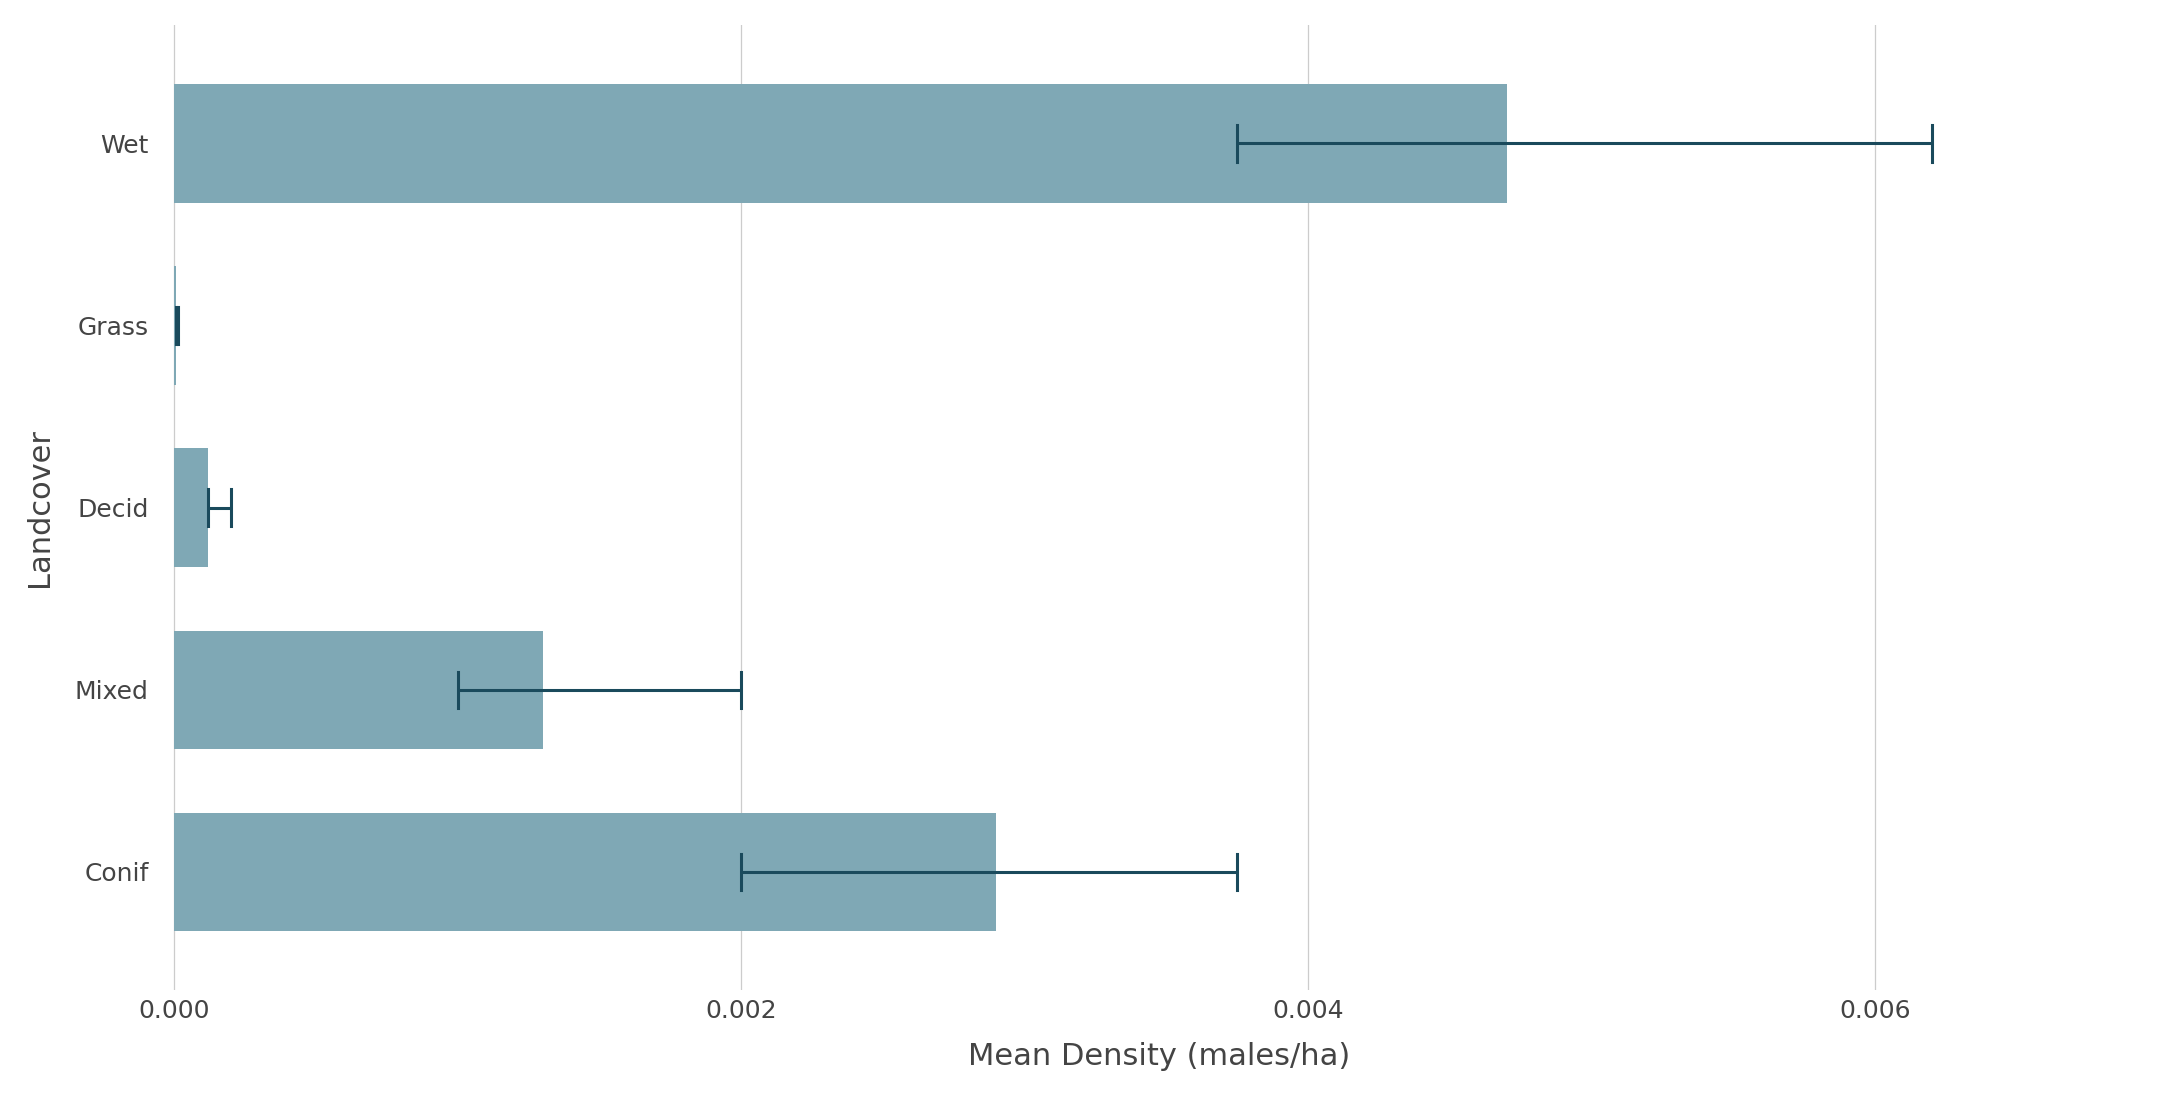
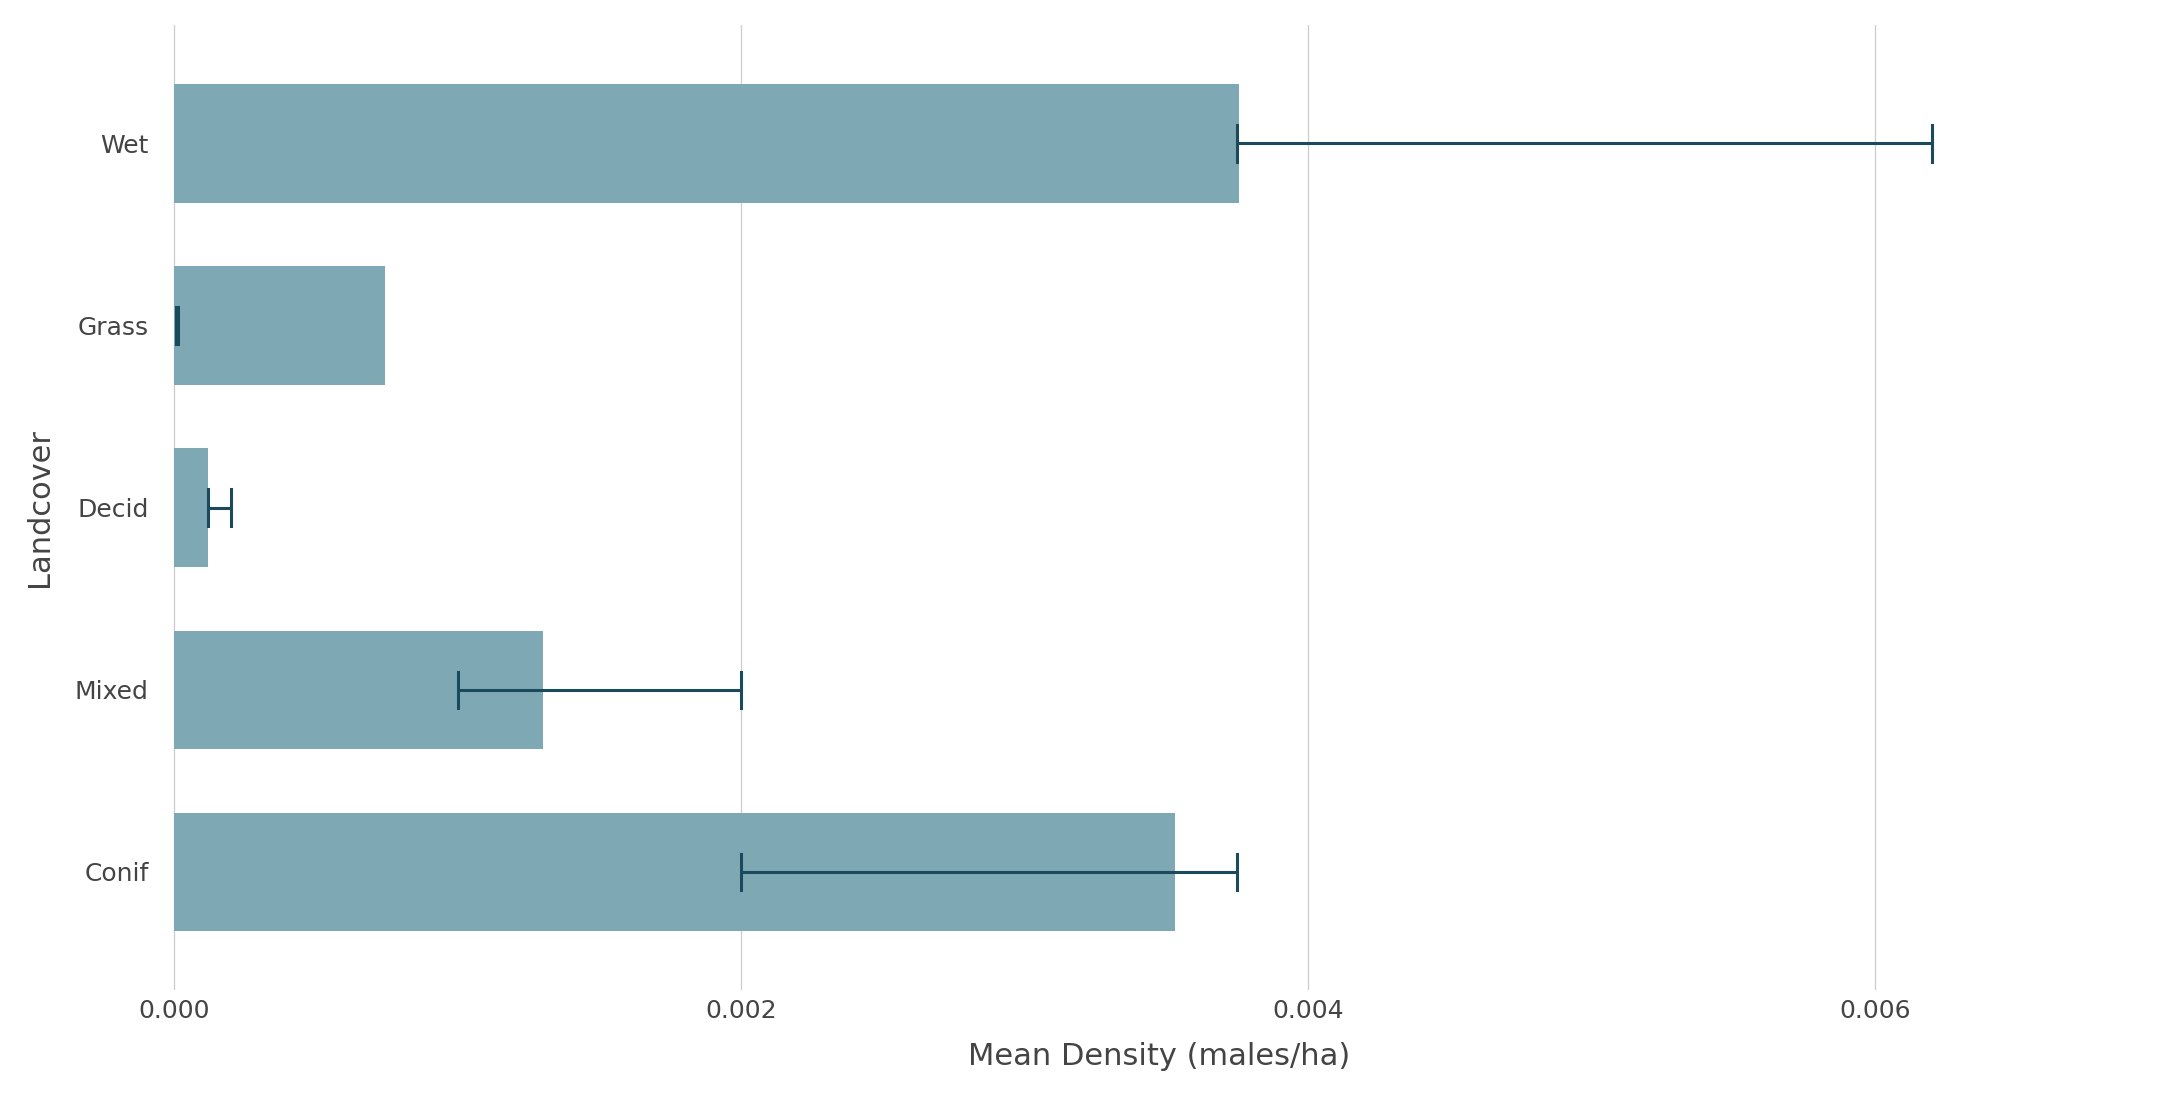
Wet: 0.004700 -> 0.003755
Grass: 0.000008 -> 0.000745
Conif: 0.002900 -> 0.003530
